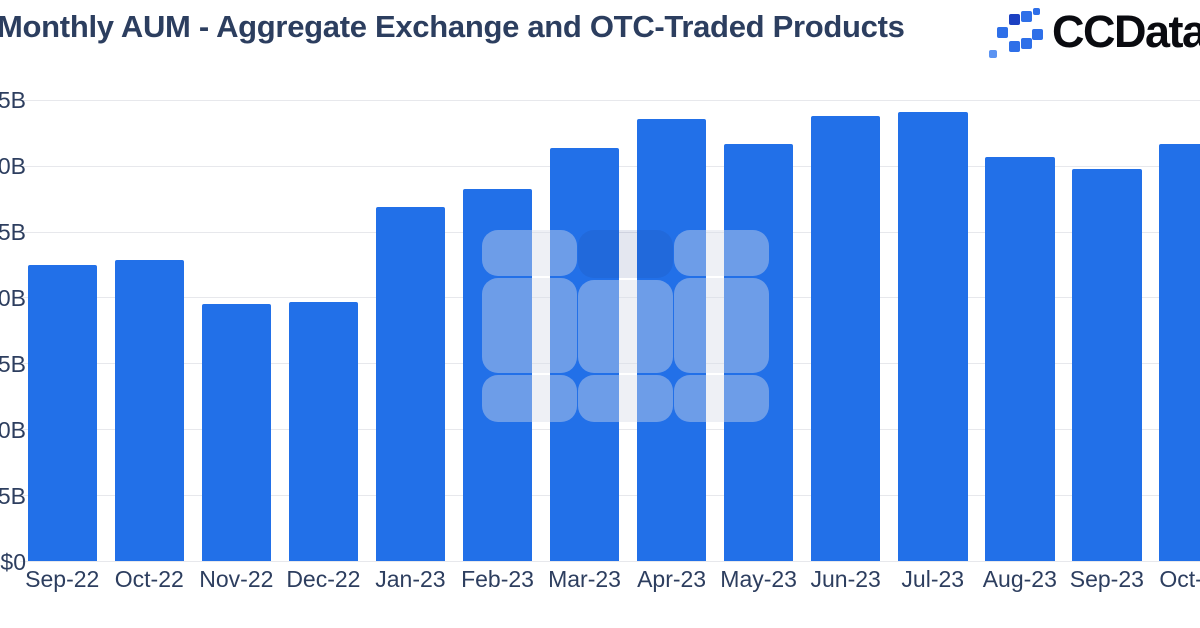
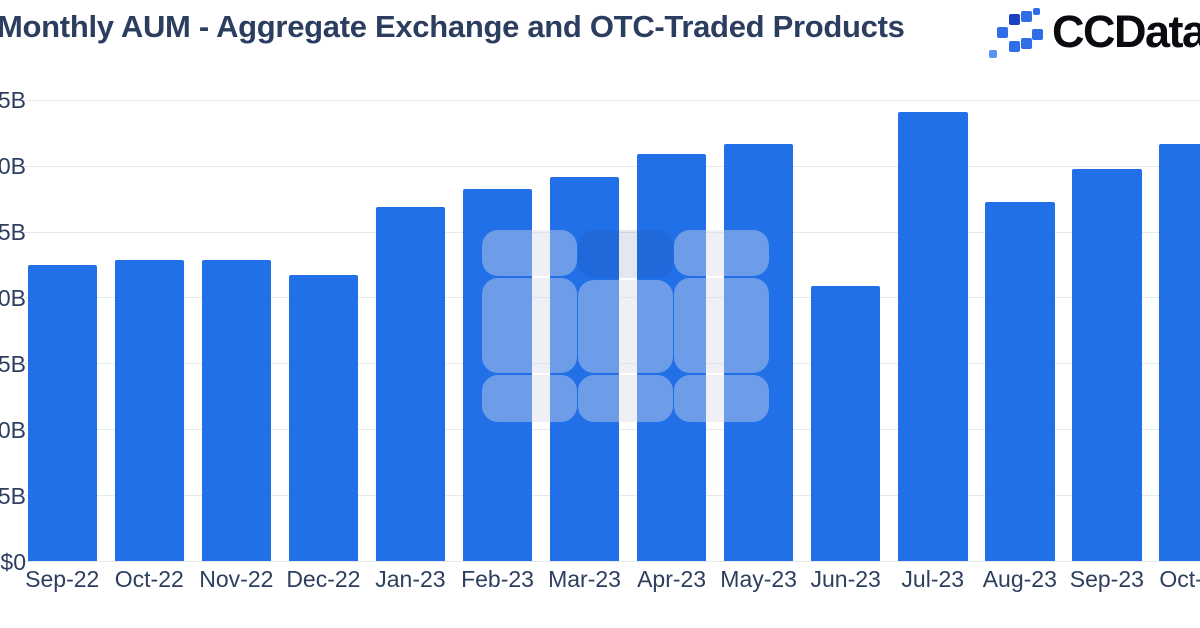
Nov-22: $19.5B -> $22.9B
Dec-22: $19.7B -> $21.7B
Mar-23: $31.4B -> $29.2B
Apr-23: $33.6B -> $30.9B
Jun-23: $33.8B -> $20.9B
Aug-23: $30.7B -> $27.3B
